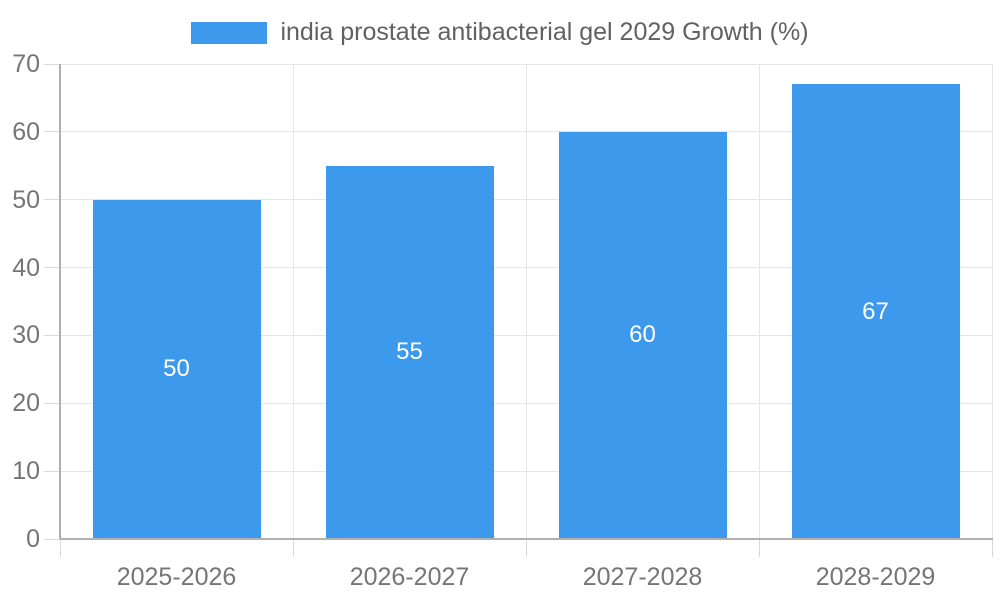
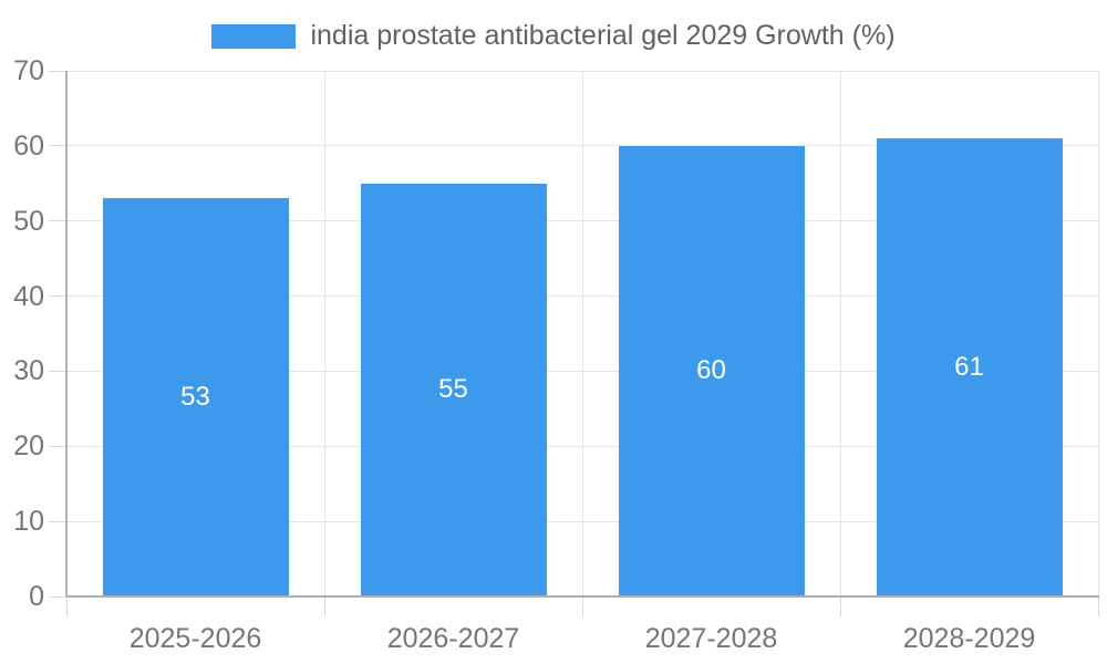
2025-2026: 50 -> 53
2028-2029: 67 -> 61
